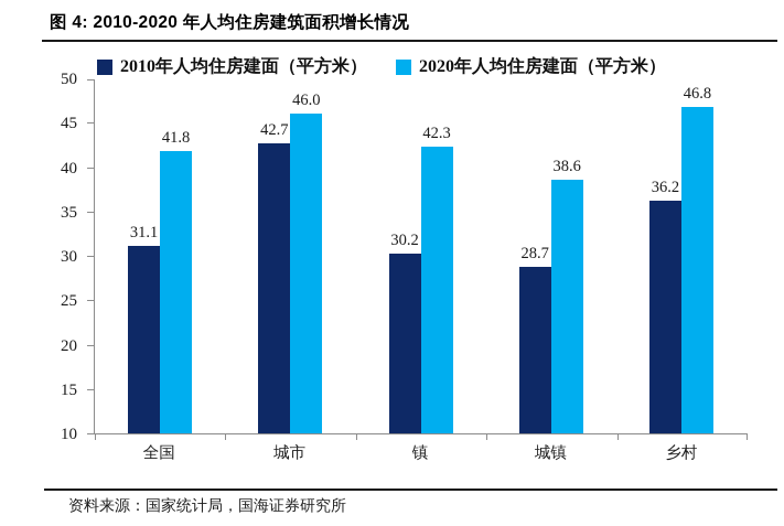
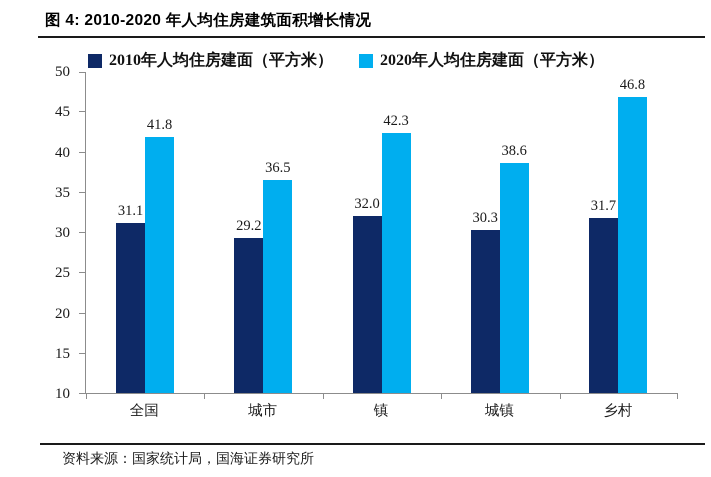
2010年人均住房建面（平方米）/城市: 42.7 -> 29.2
2020年人均住房建面（平方米）/城市: 46.0 -> 36.5
2010年人均住房建面（平方米）/镇: 30.2 -> 32.0
2010年人均住房建面（平方米）/城镇: 28.7 -> 30.3
2010年人均住房建面（平方米）/乡村: 36.2 -> 31.7
